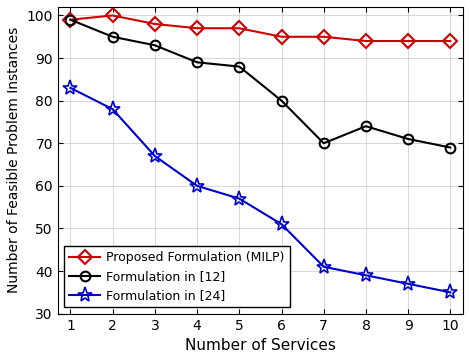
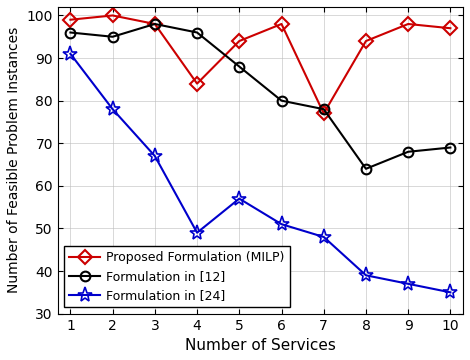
Formulation in [12]/1: 99 -> 96
Formulation in [24]/1: 83 -> 91
Formulation in [12]/3: 93 -> 98
Proposed Formulation (MILP)/4: 97 -> 84
Formulation in [12]/4: 89 -> 96
Formulation in [24]/4: 60 -> 49
Proposed Formulation (MILP)/5: 97 -> 94
Proposed Formulation (MILP)/6: 95 -> 98
Proposed Formulation (MILP)/7: 95 -> 77
Formulation in [12]/7: 70 -> 78
Formulation in [24]/7: 41 -> 48
Formulation in [12]/8: 74 -> 64
Proposed Formulation (MILP)/9: 94 -> 98
Formulation in [12]/9: 71 -> 68
Proposed Formulation (MILP)/10: 94 -> 97
